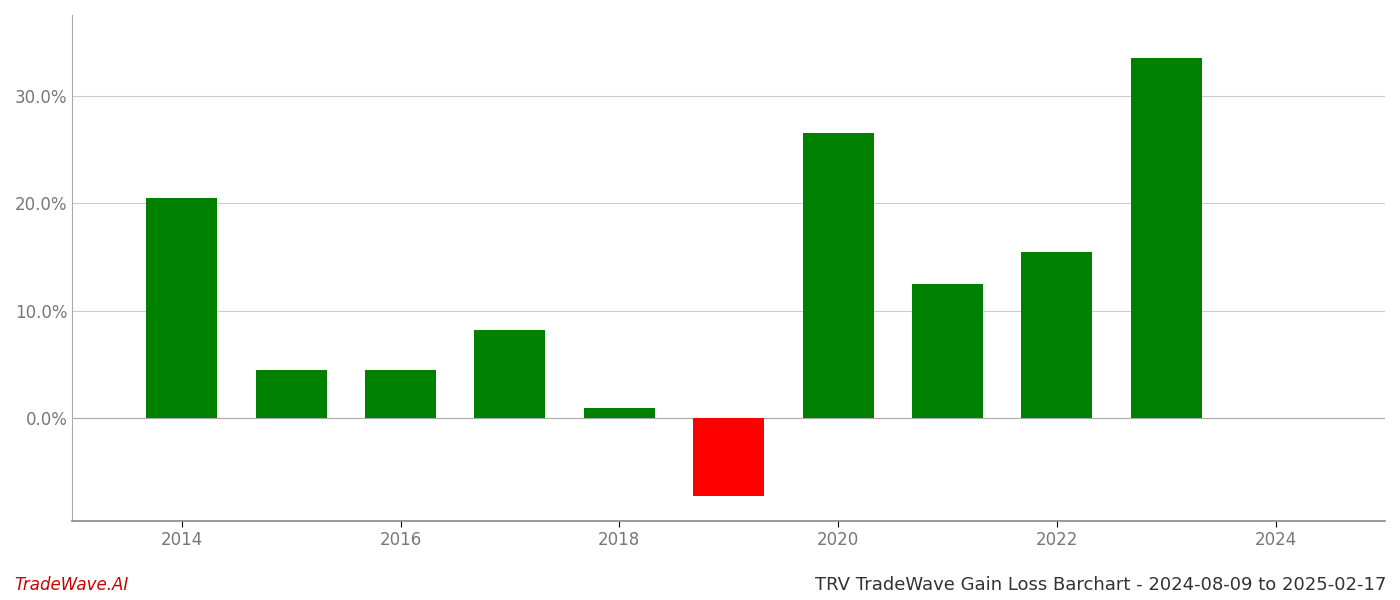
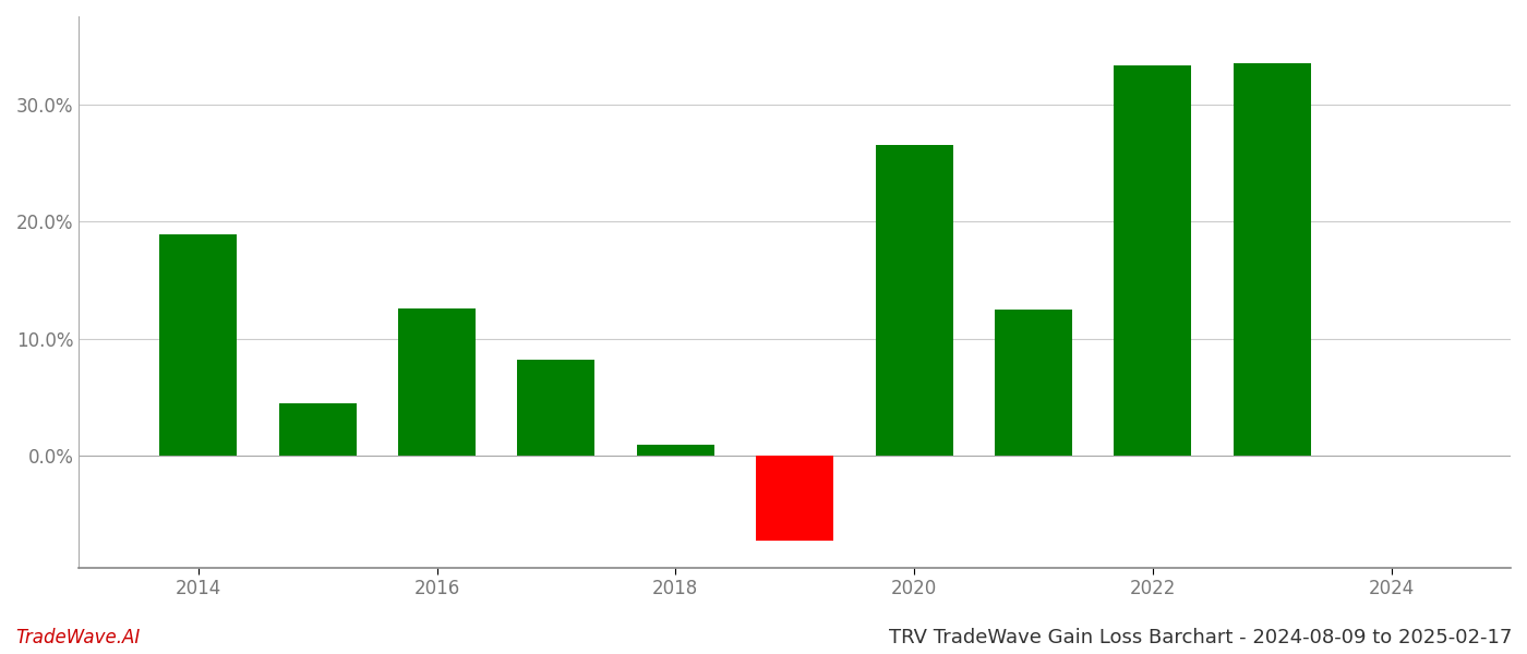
2014: 20.5% -> 18.9%
2016: 4.5% -> 12.6%
2022: 15.5% -> 33.3%
